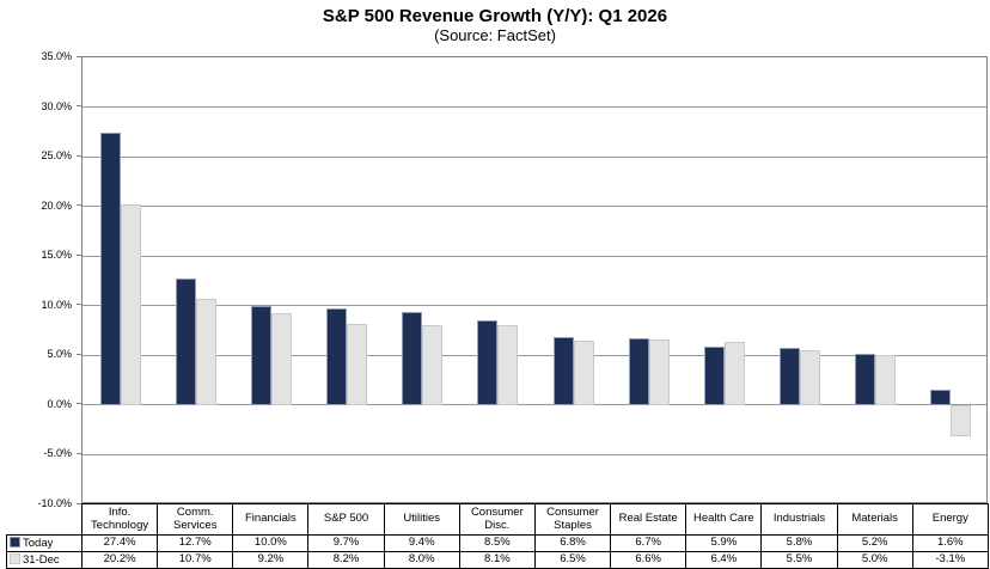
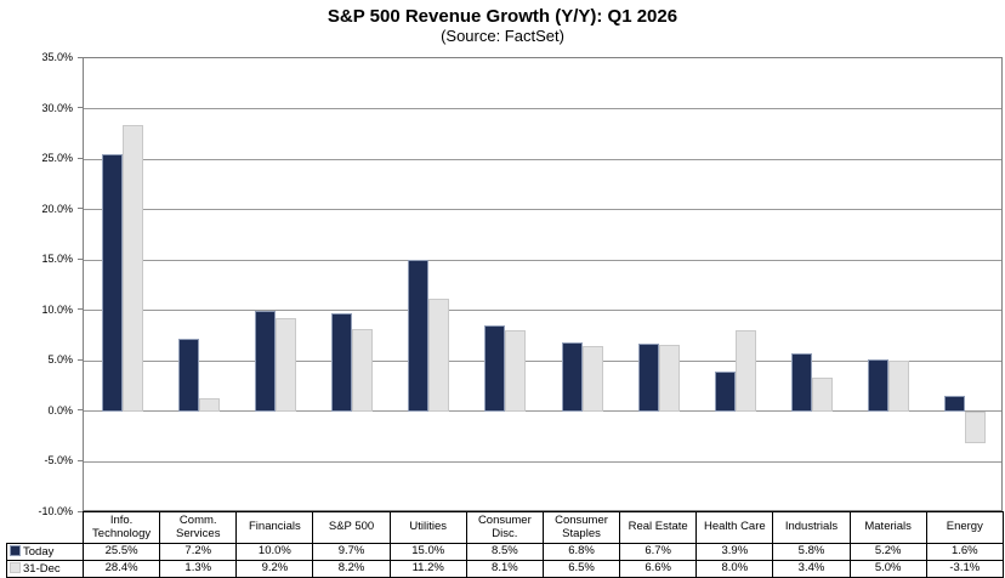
Today/Info. Technology: 27.4% -> 25.5%
31-Dec/Info. Technology: 20.2% -> 28.4%
Today/Comm. Services: 12.7% -> 7.2%
31-Dec/Comm. Services: 10.7% -> 1.3%
Today/Utilities: 9.4% -> 15.0%
31-Dec/Utilities: 8.0% -> 11.2%
Today/Health Care: 5.9% -> 3.9%
31-Dec/Health Care: 6.4% -> 8.0%
31-Dec/Industrials: 5.5% -> 3.4%
